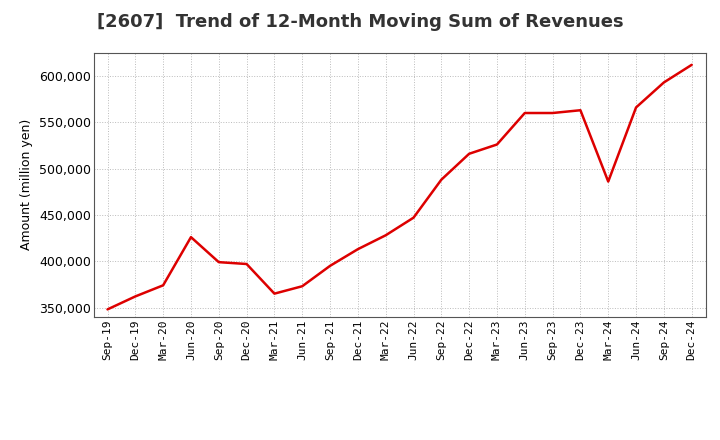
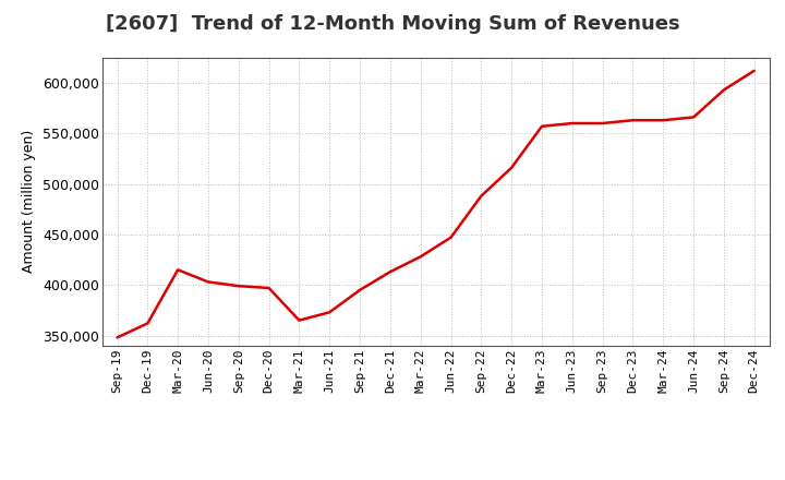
Mar-20: 374,000 -> 415,000
Jun-20: 426,000 -> 403,000
Mar-23: 526,000 -> 557,000
Mar-24: 486,000 -> 563,000
